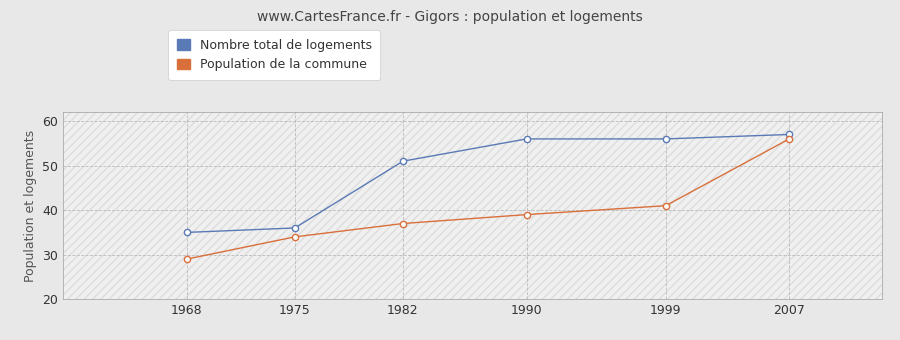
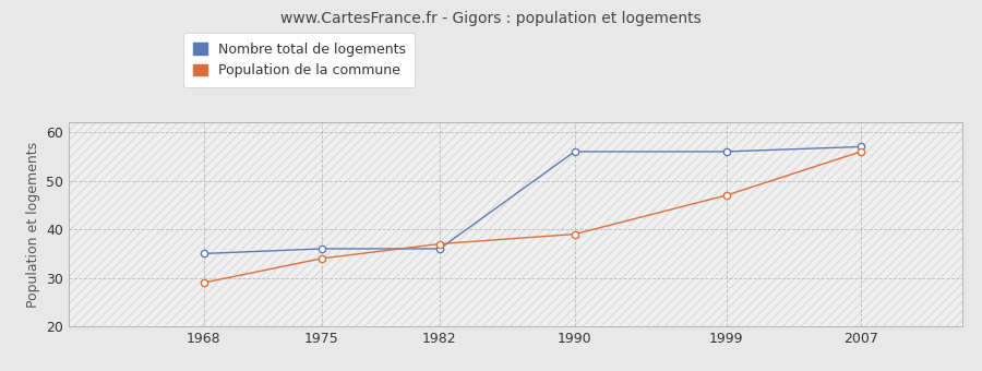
Nombre total de logements/1982: 51 -> 36
Population de la commune/1999: 41 -> 47
